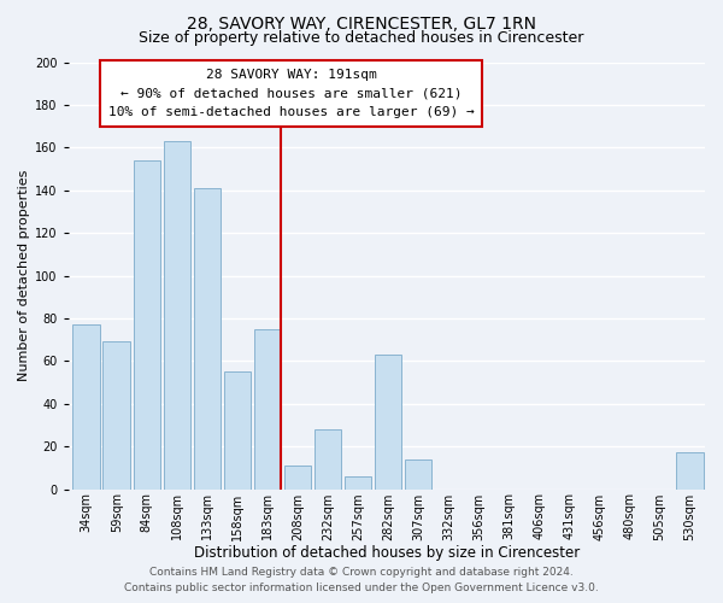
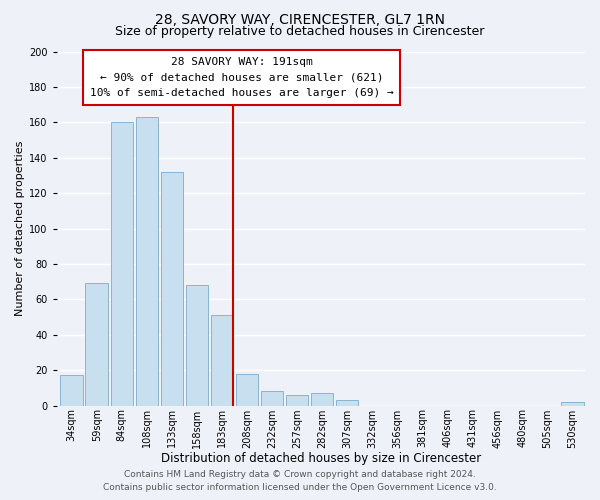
34sqm: 77 -> 17
84sqm: 154 -> 160
133sqm: 141 -> 132
158sqm: 55 -> 68
183sqm: 75 -> 51
208sqm: 11 -> 18
232sqm: 28 -> 8
282sqm: 63 -> 7
307sqm: 14 -> 3
530sqm: 17 -> 2
